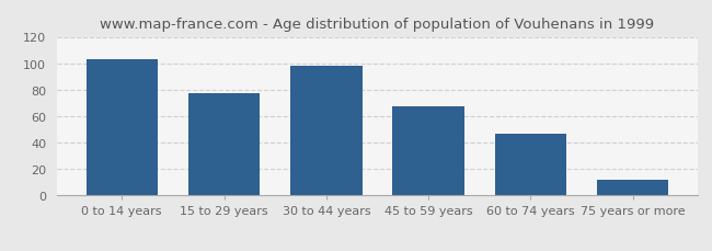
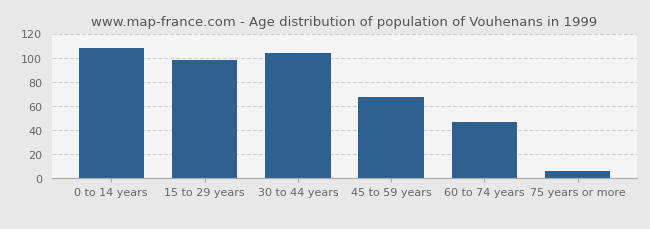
0 to 14 years: 103 -> 108
15 to 29 years: 77 -> 98
30 to 44 years: 98 -> 104
75 years or more: 12 -> 6
